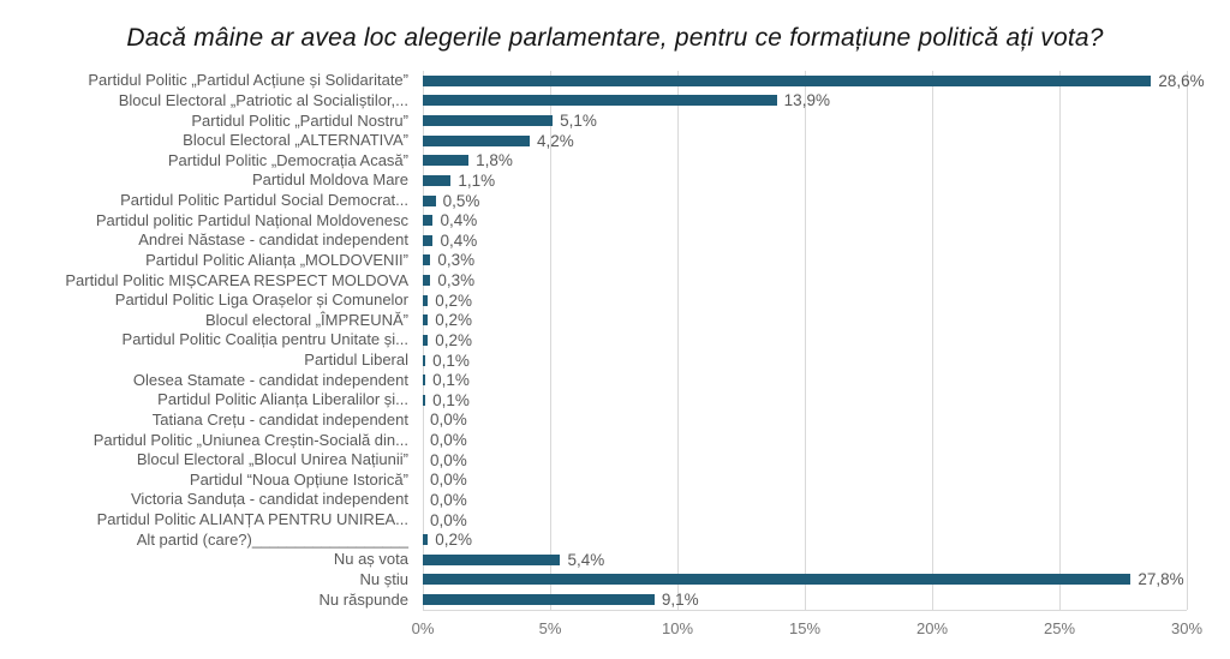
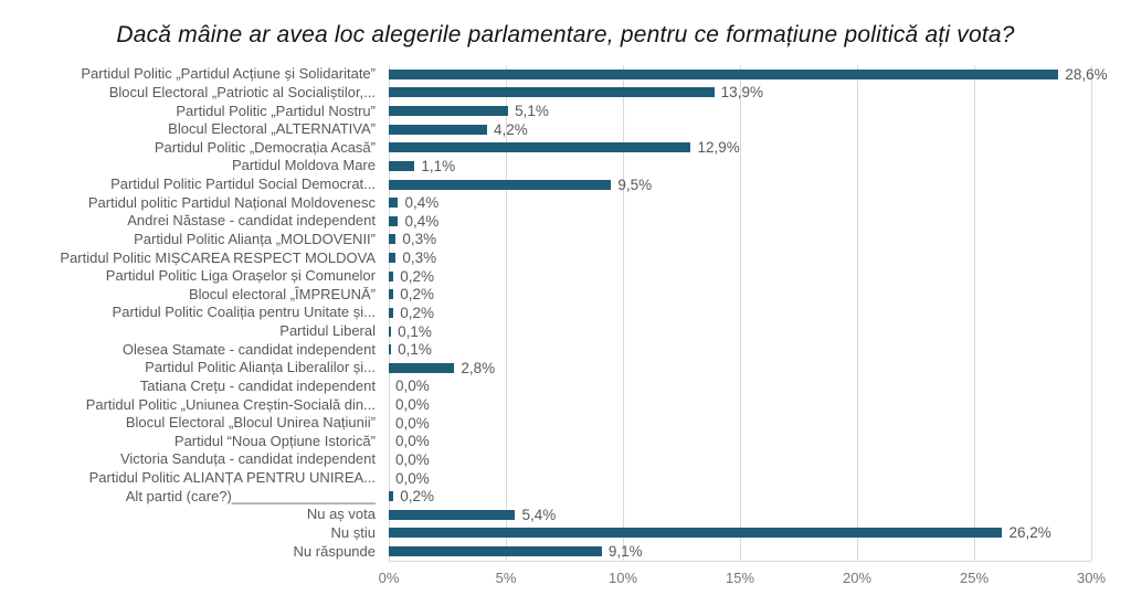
Partidul Politic „Democrația Acasă”: 1,8% -> 12,9%
Partidul Politic Partidul Social Democrat...: 0,5% -> 9,5%
Partidul Politic Alianța Liberalilor și...: 0,1% -> 2,8%
Nu știu: 27,8% -> 26,2%
